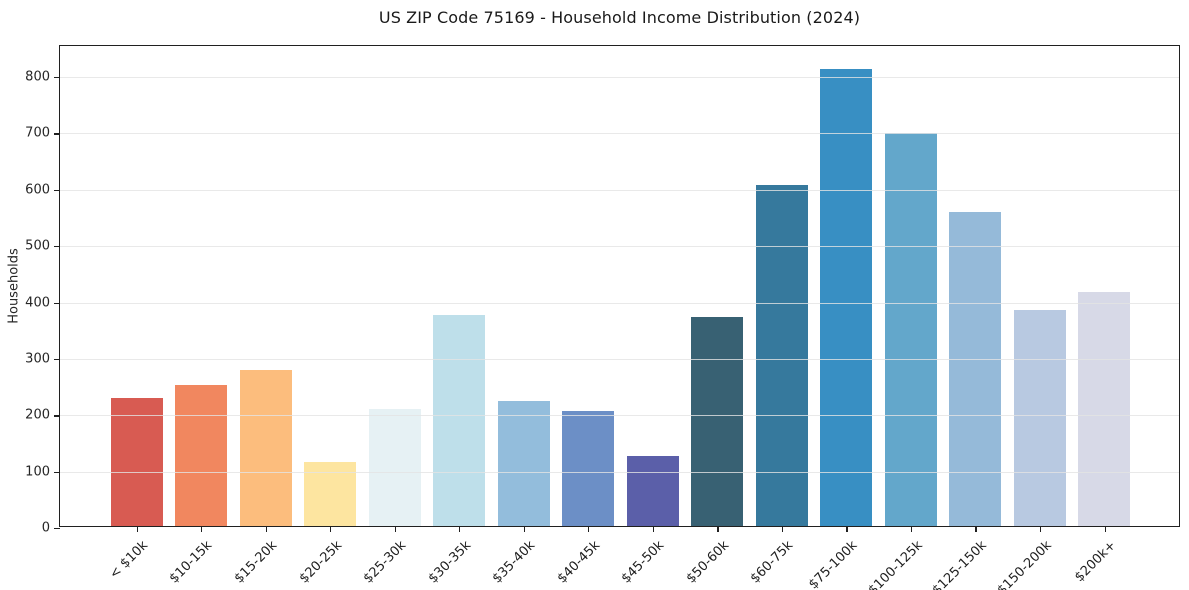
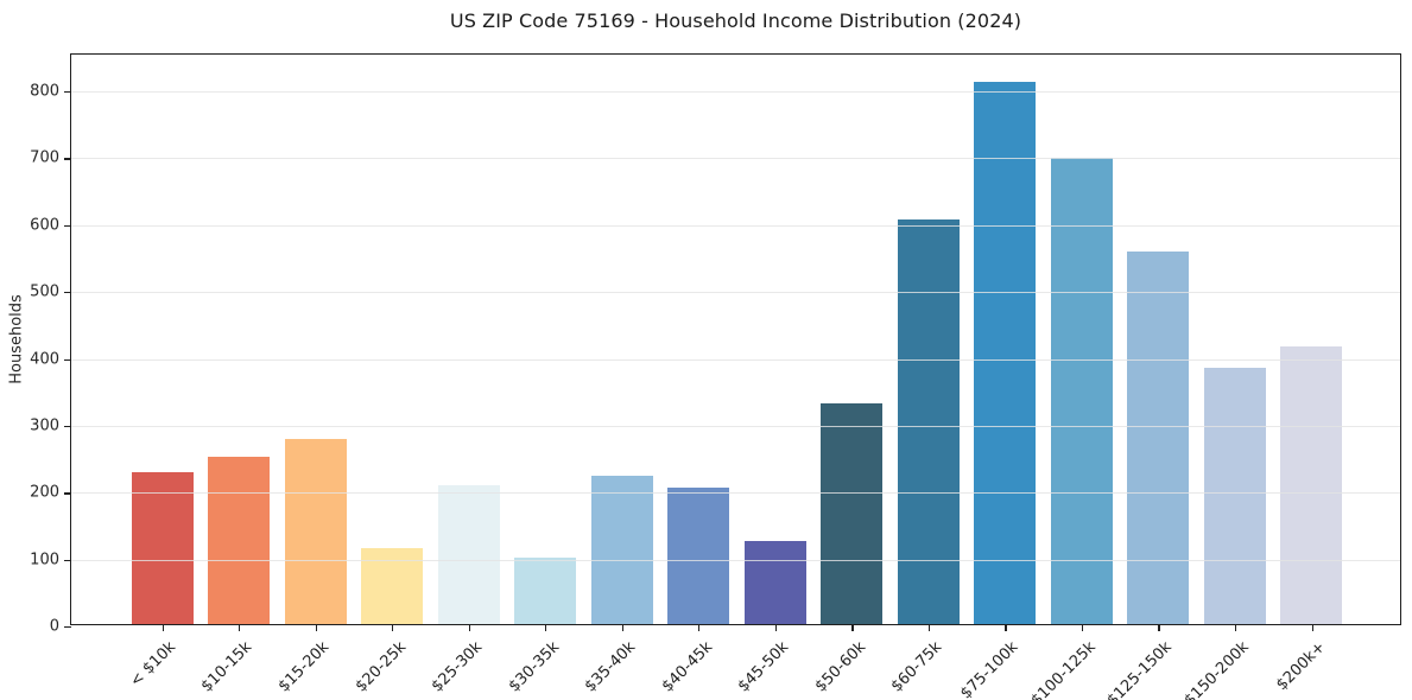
$30-35k: 370 -> 100
$50-60k: 370 -> 330
